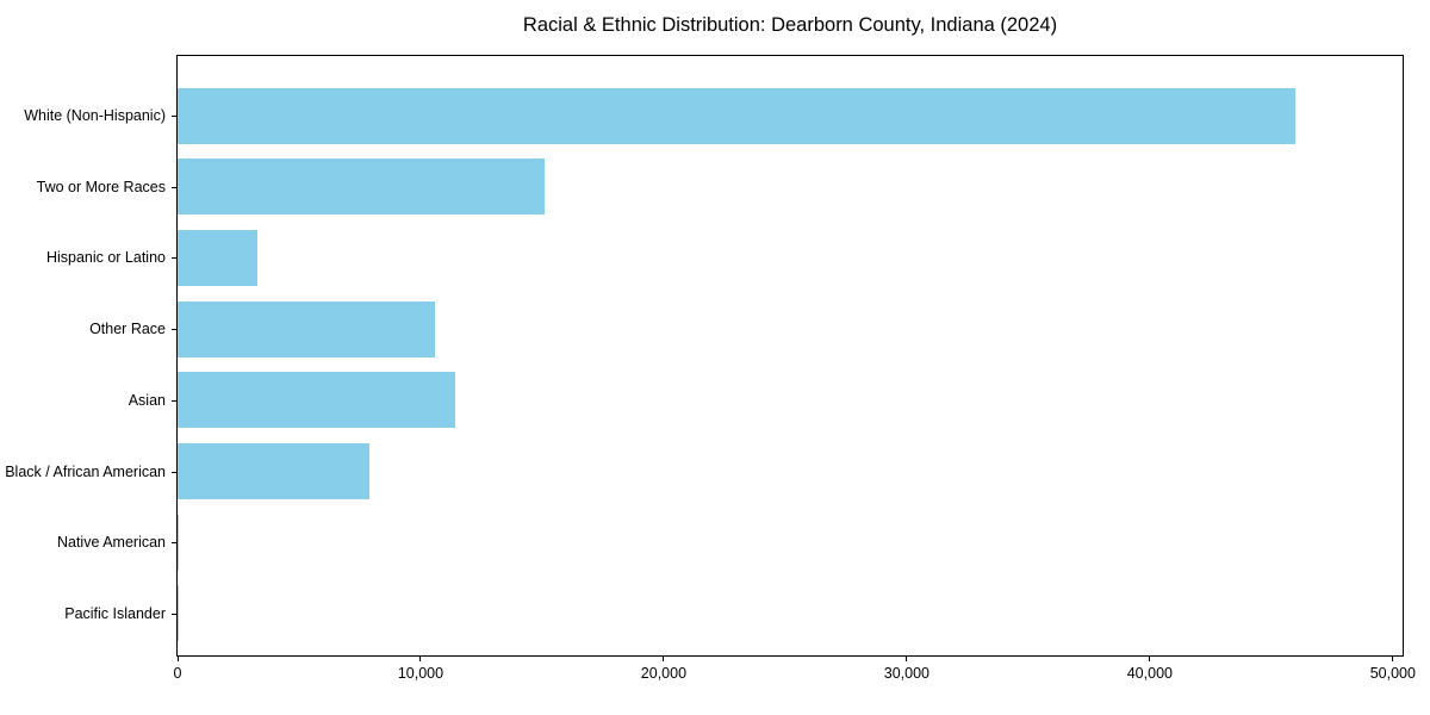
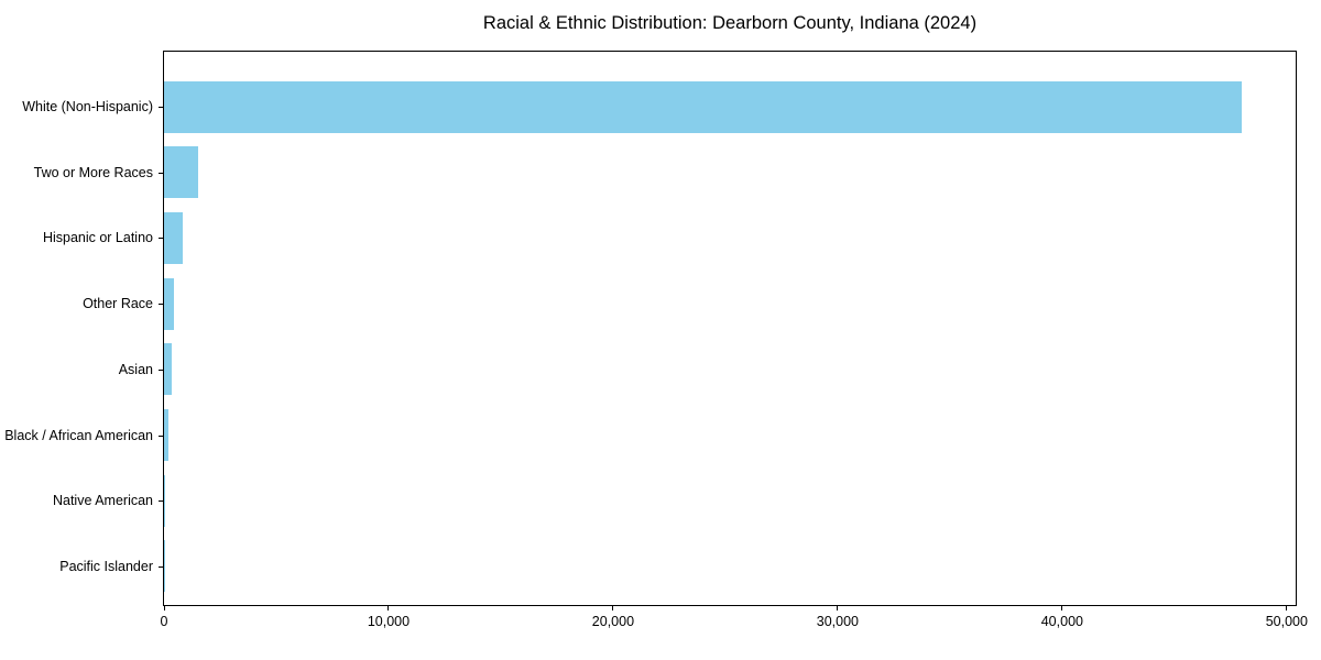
White (Non-Hispanic): 46000 -> 48000
Two or More Races: 15100 -> 1500
Hispanic or Latino: 3300 -> 800
Other Race: 10600 -> 400
Asian: 11400 -> 400
Black / African American: 7900 -> 200
